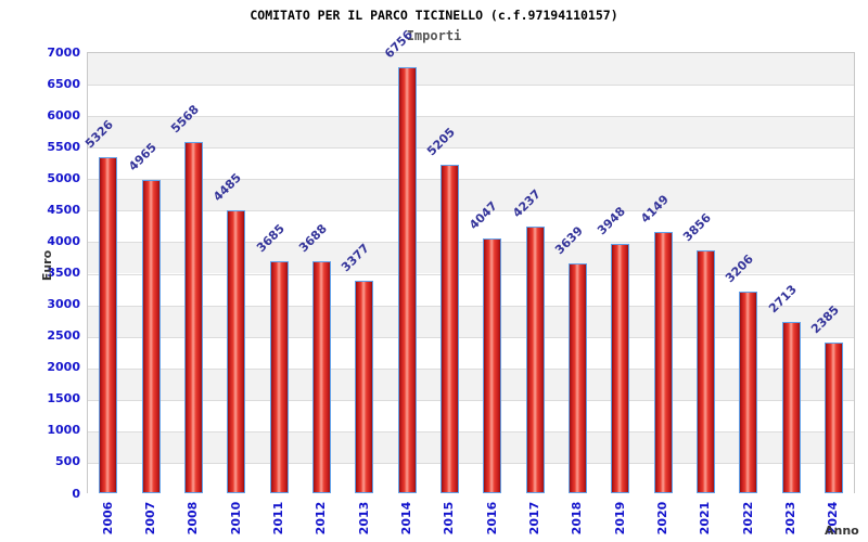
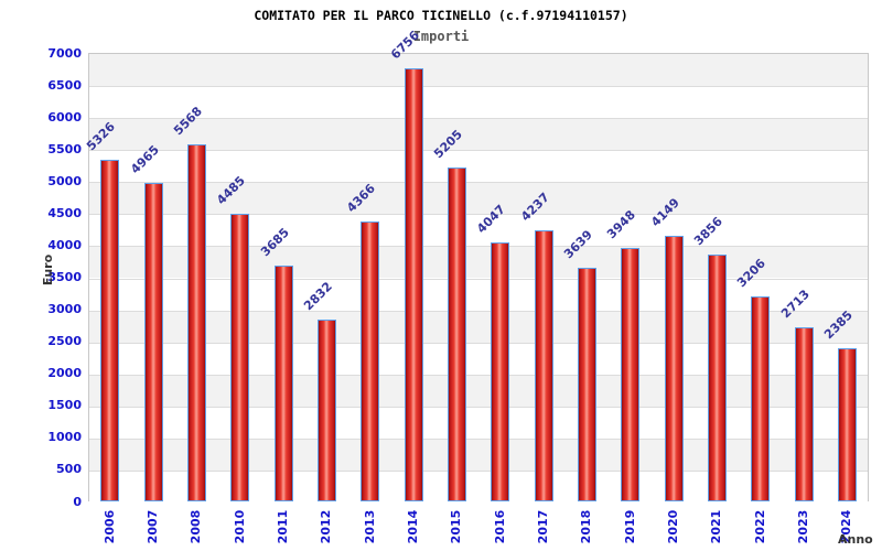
2012: 3688 -> 2832
2013: 3377 -> 4366
